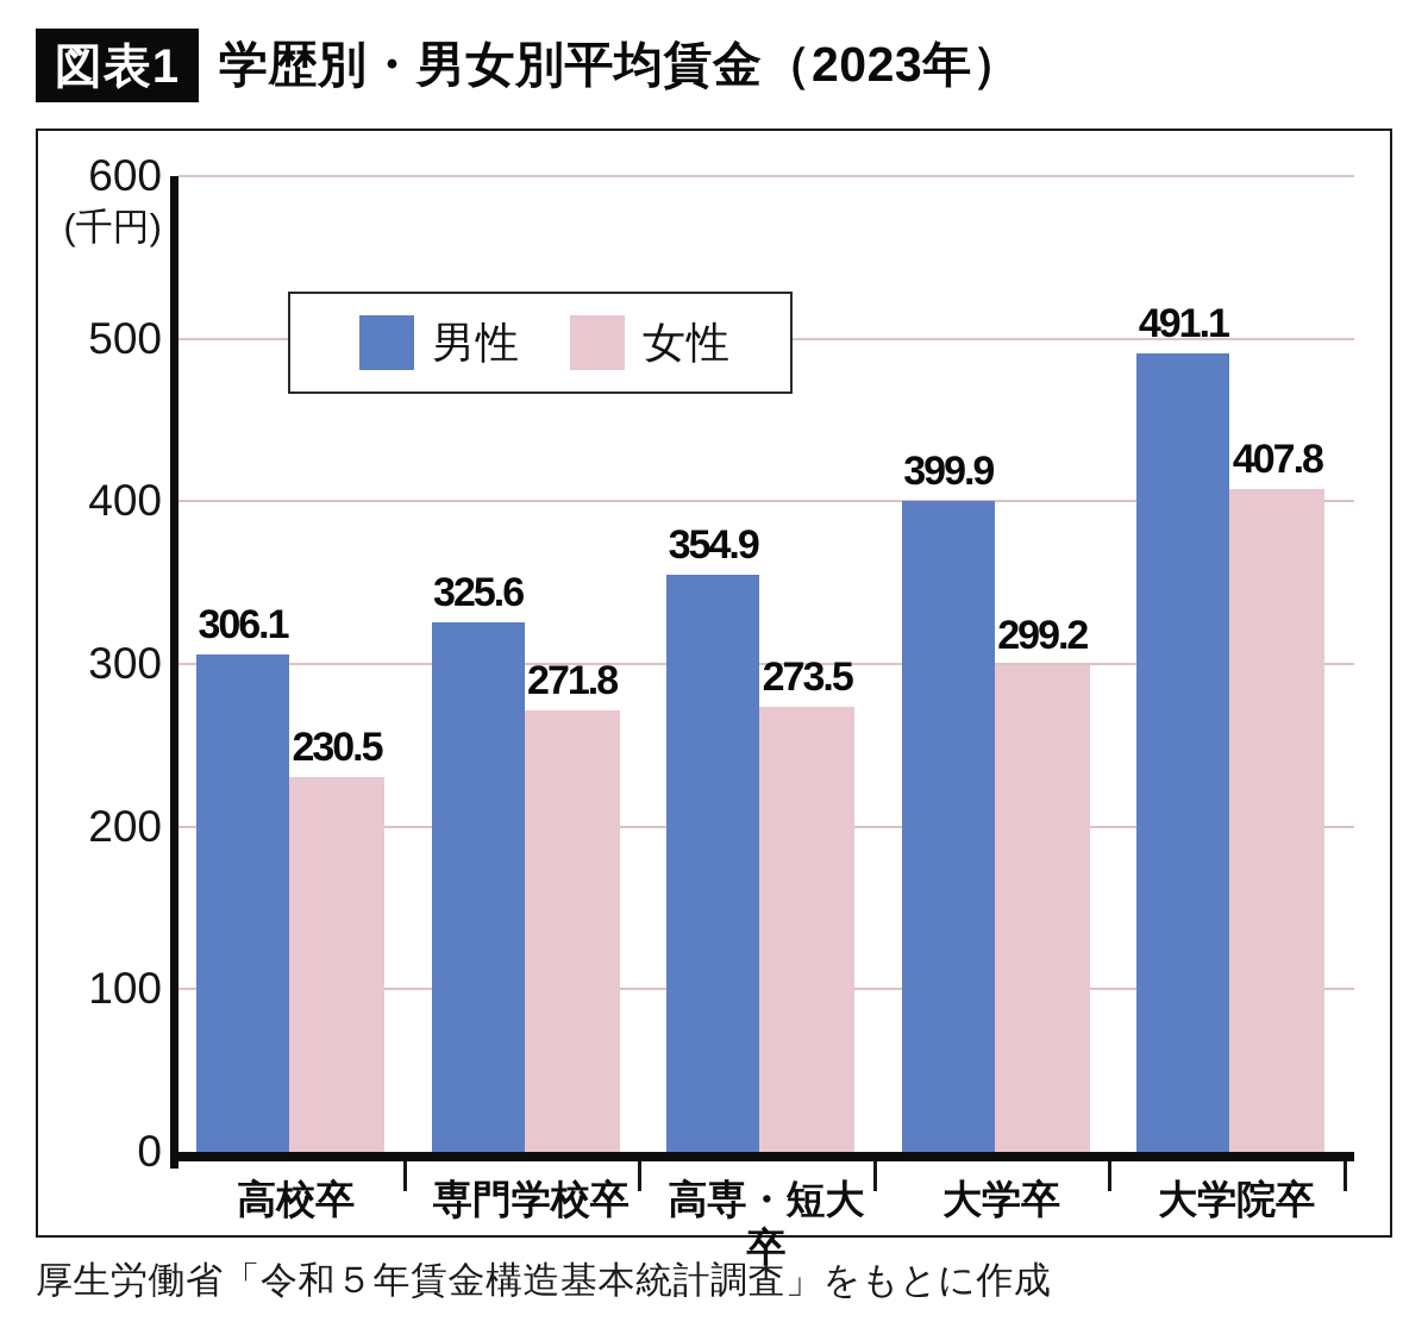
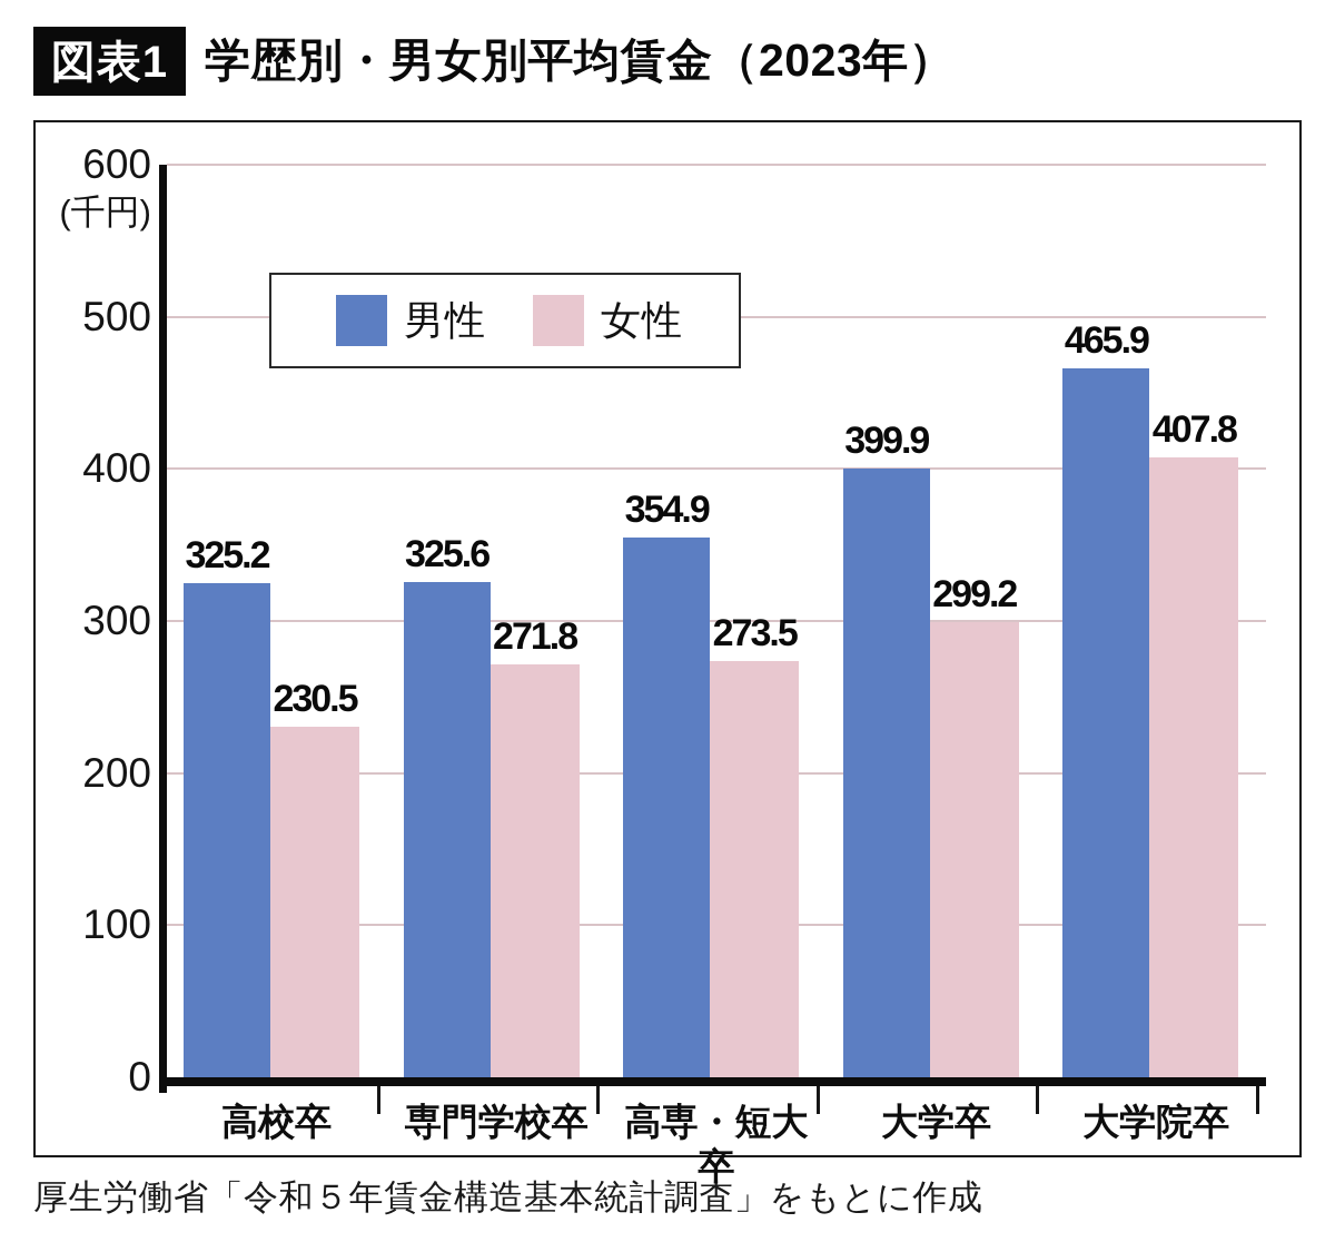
男性/高校卒: 306.1 -> 325.2
男性/大学院卒: 491.1 -> 465.9
